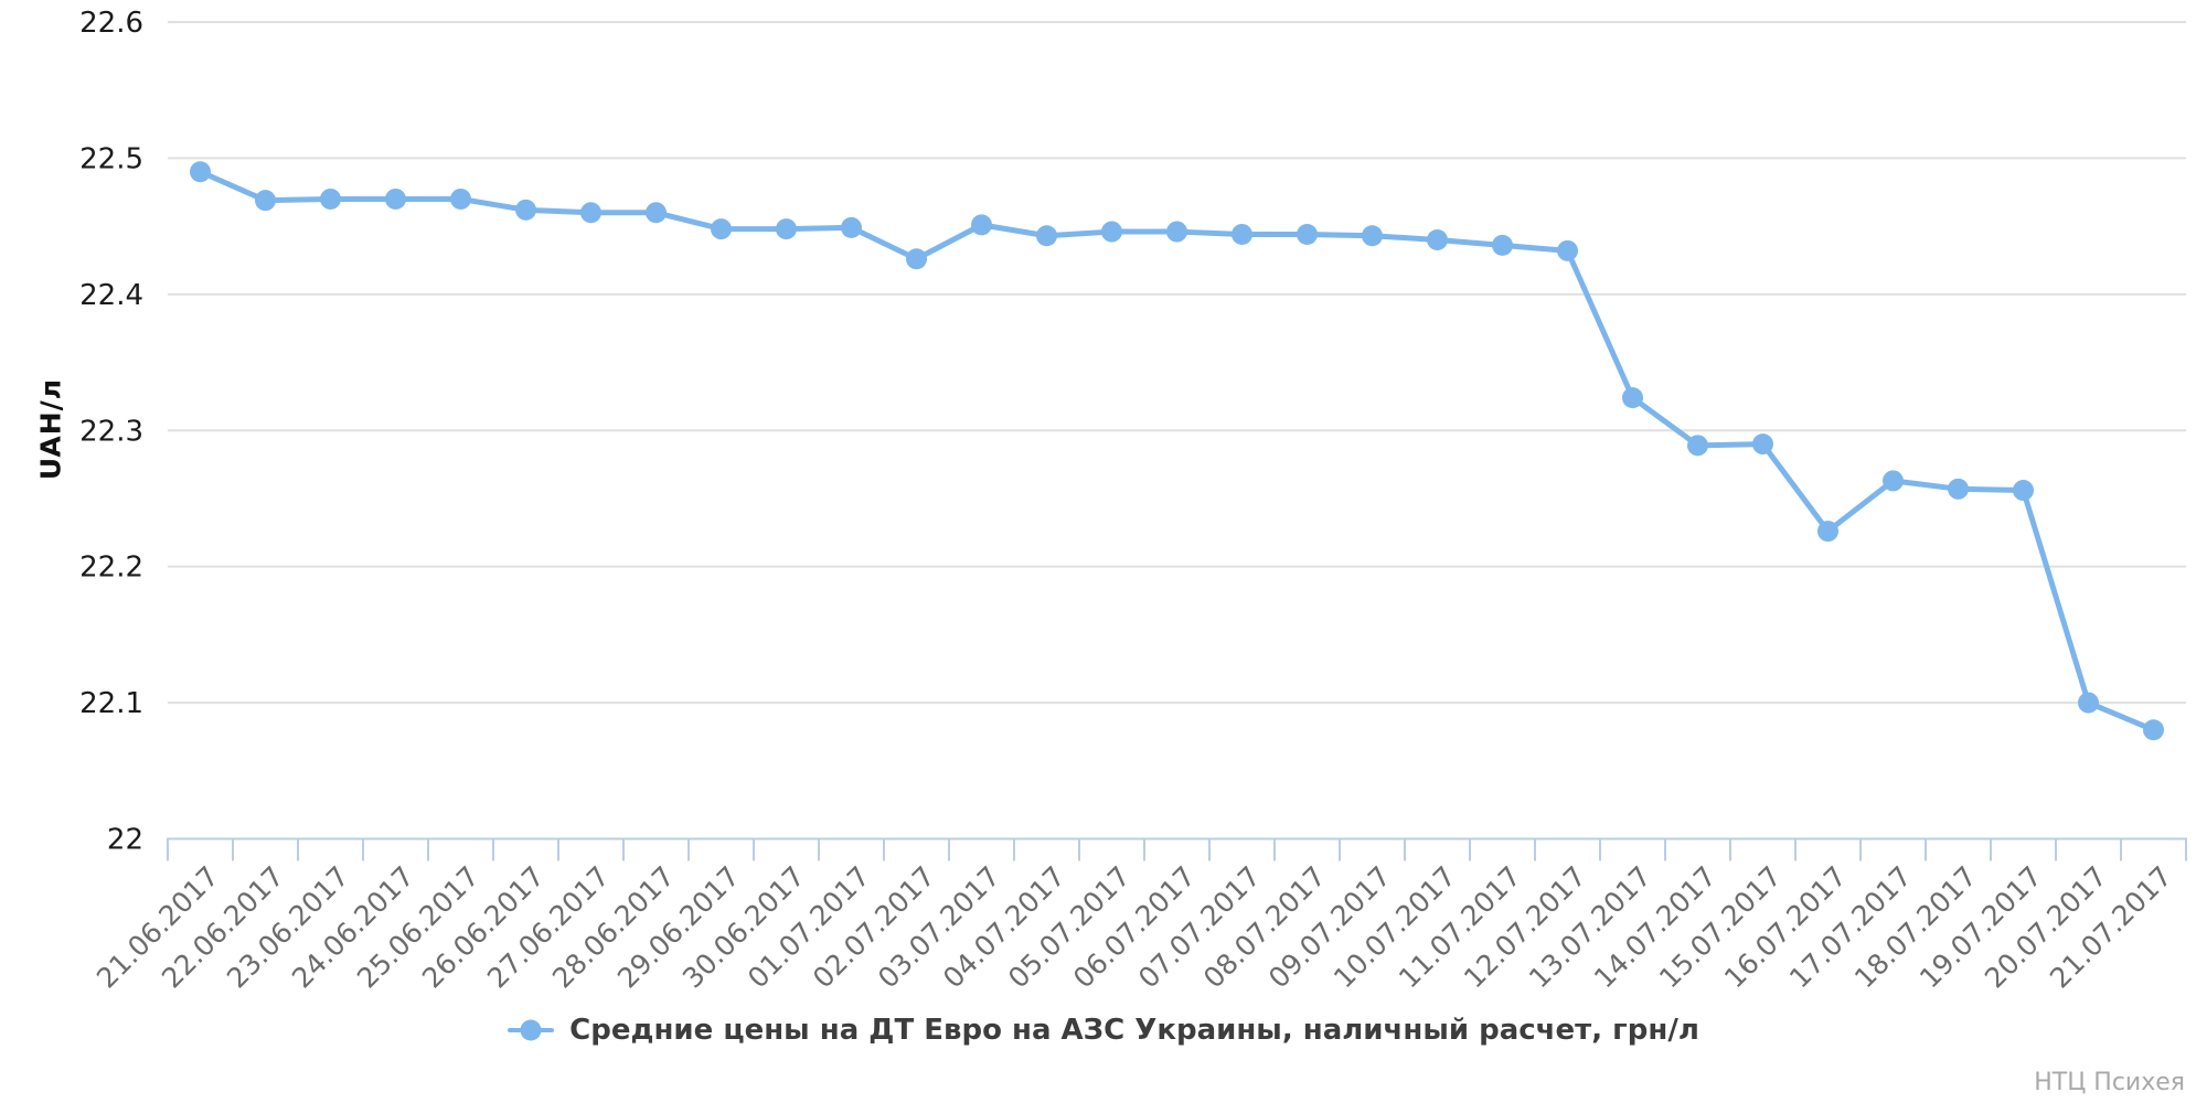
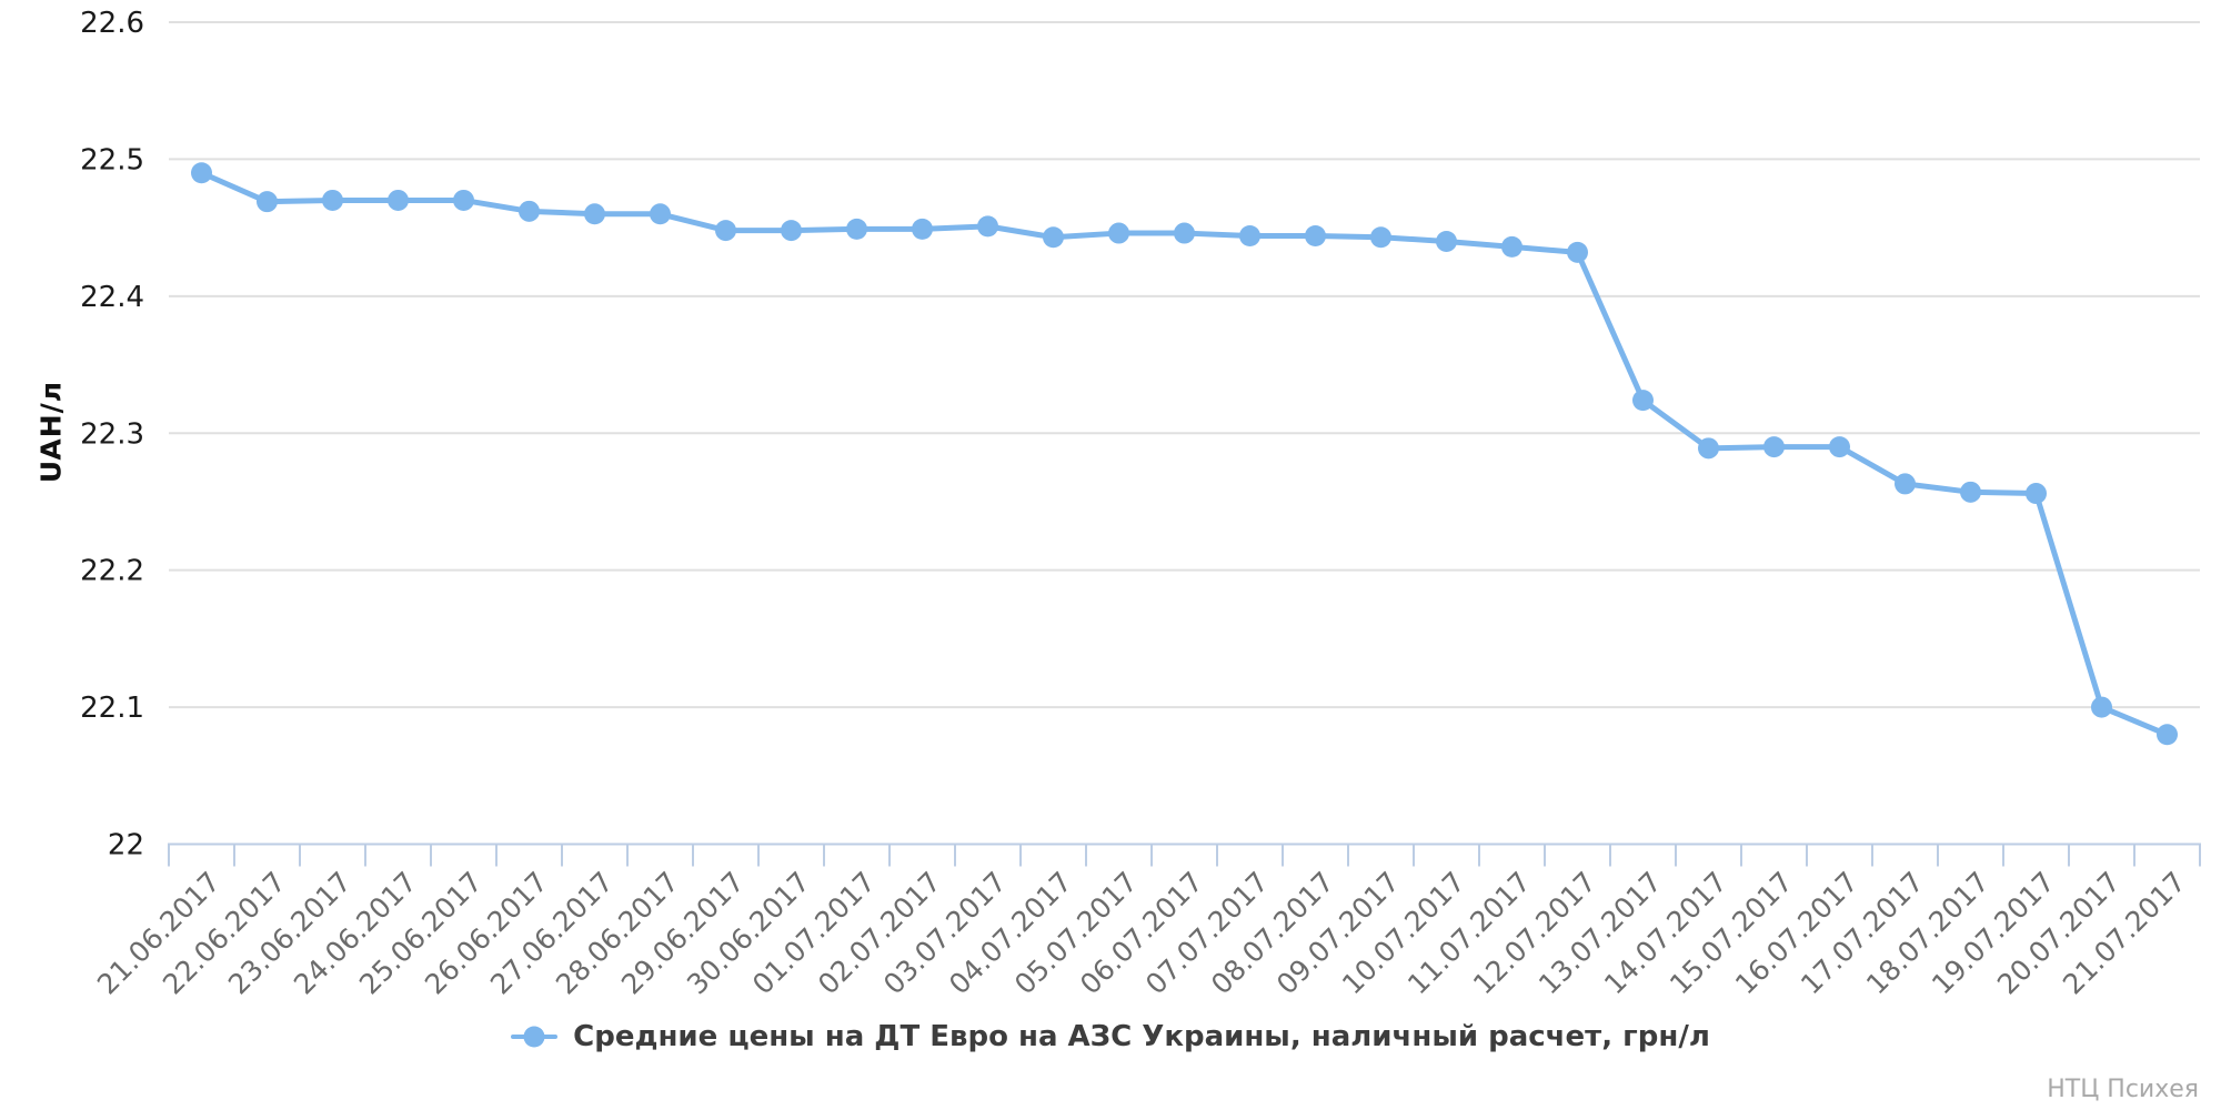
02.07.2017: 22.426 -> 22.449
16.07.2017: 22.226 -> 22.290
